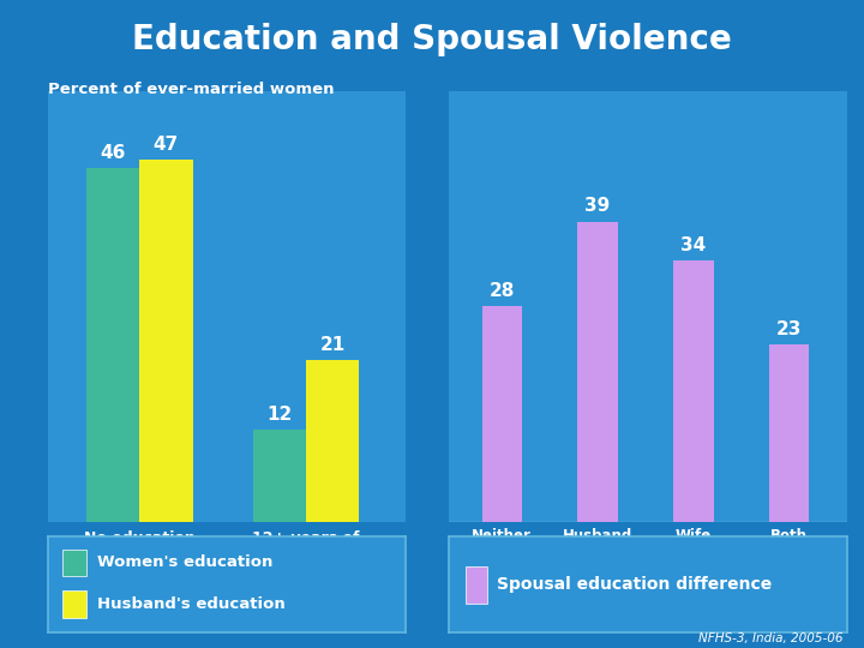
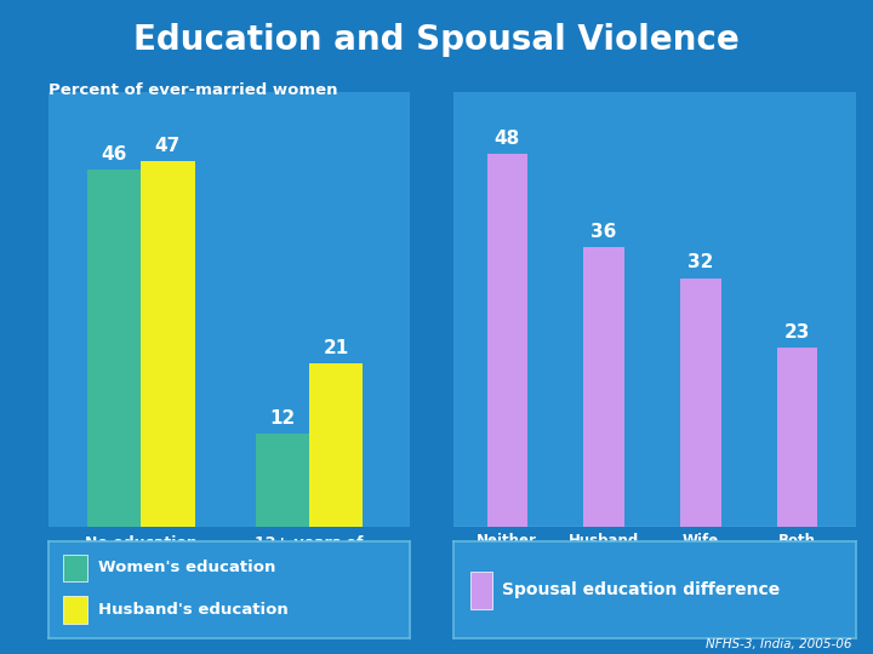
Neither educated: 28 -> 48
Husband better educated: 39 -> 36
Wife better educated: 34 -> 32
